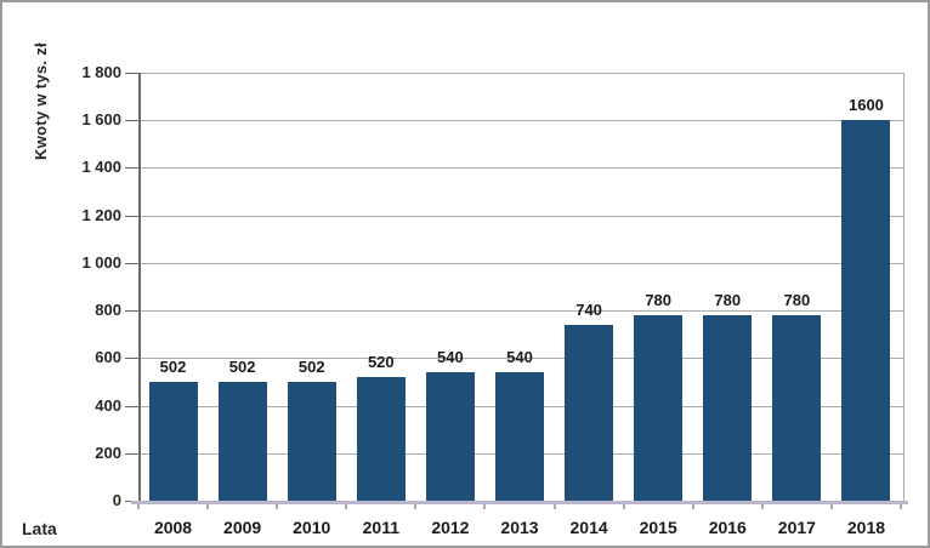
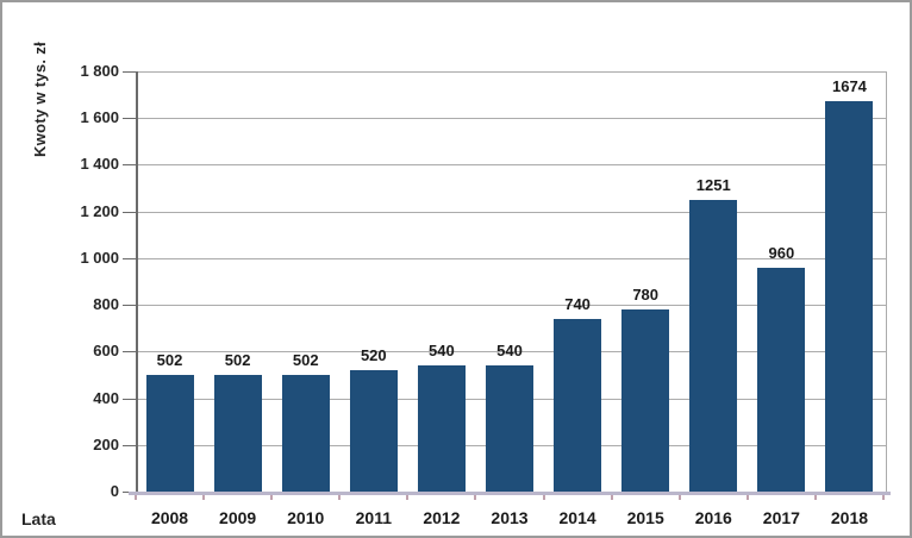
2016: 780 -> 1251
2017: 780 -> 960
2018: 1600 -> 1674
